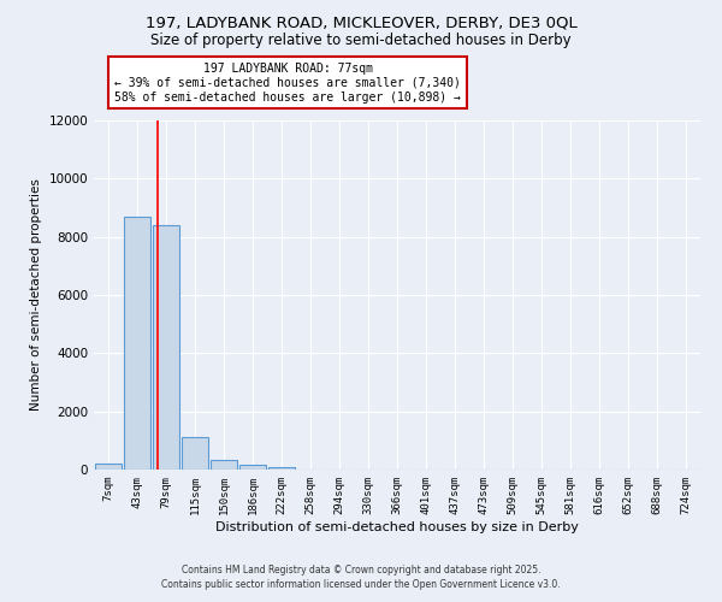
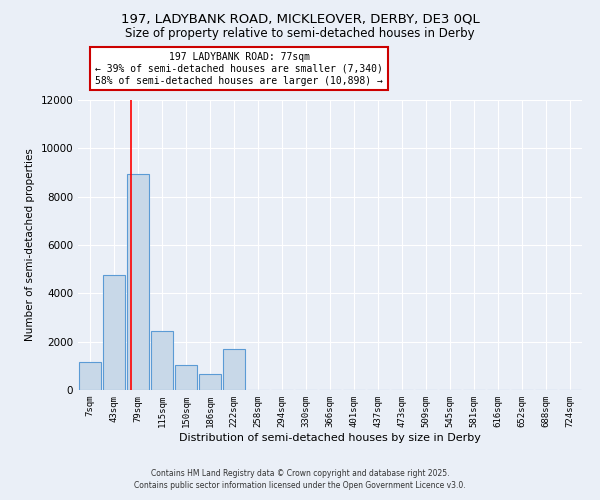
7sqm: 200 -> 1150
43sqm: 8700 -> 4750
79sqm: 8400 -> 8950
115sqm: 1100 -> 2450
150sqm: 350 -> 1050
186sqm: 150 -> 650
222sqm: 100 -> 1700
